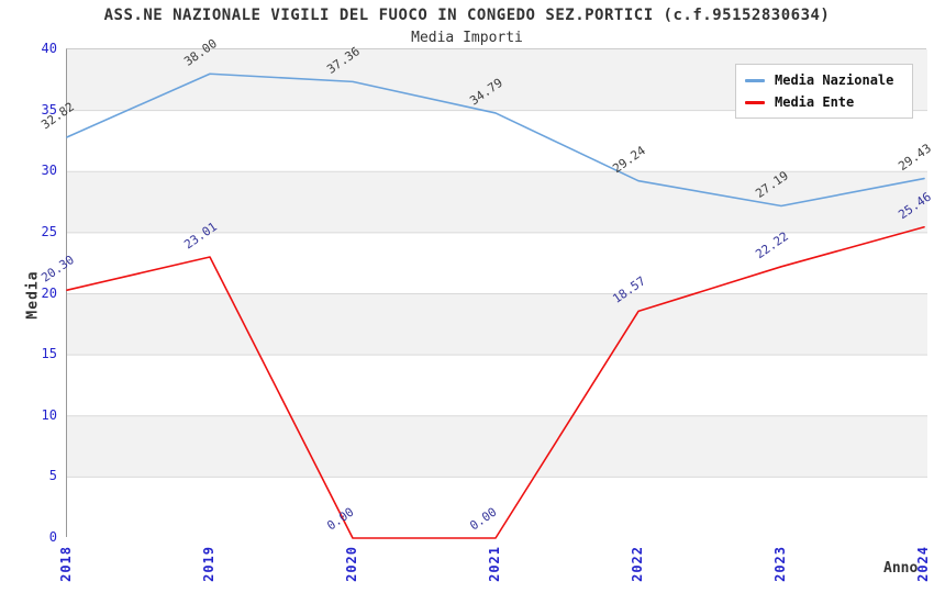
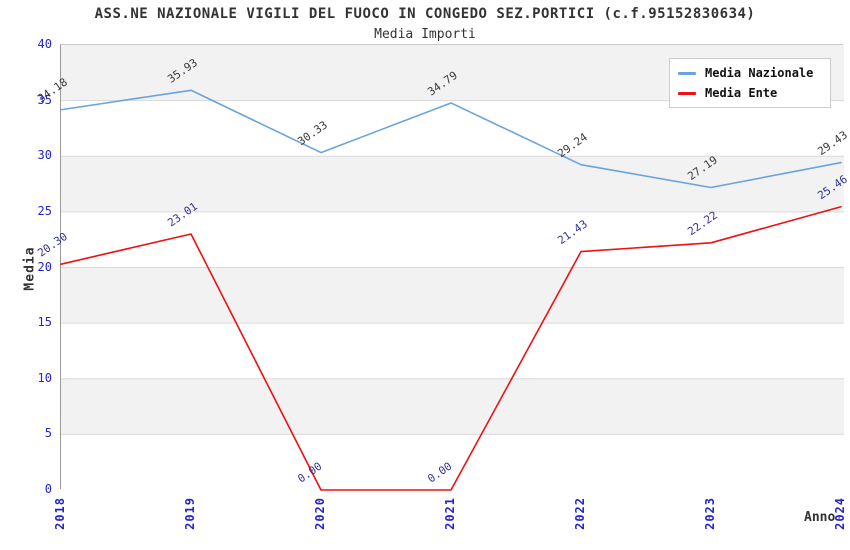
Media Nazionale/2018: 32.82 -> 34.18
Media Nazionale/2019: 38.00 -> 35.93
Media Nazionale/2020: 37.36 -> 30.33
Media Ente/2022: 18.57 -> 21.43
